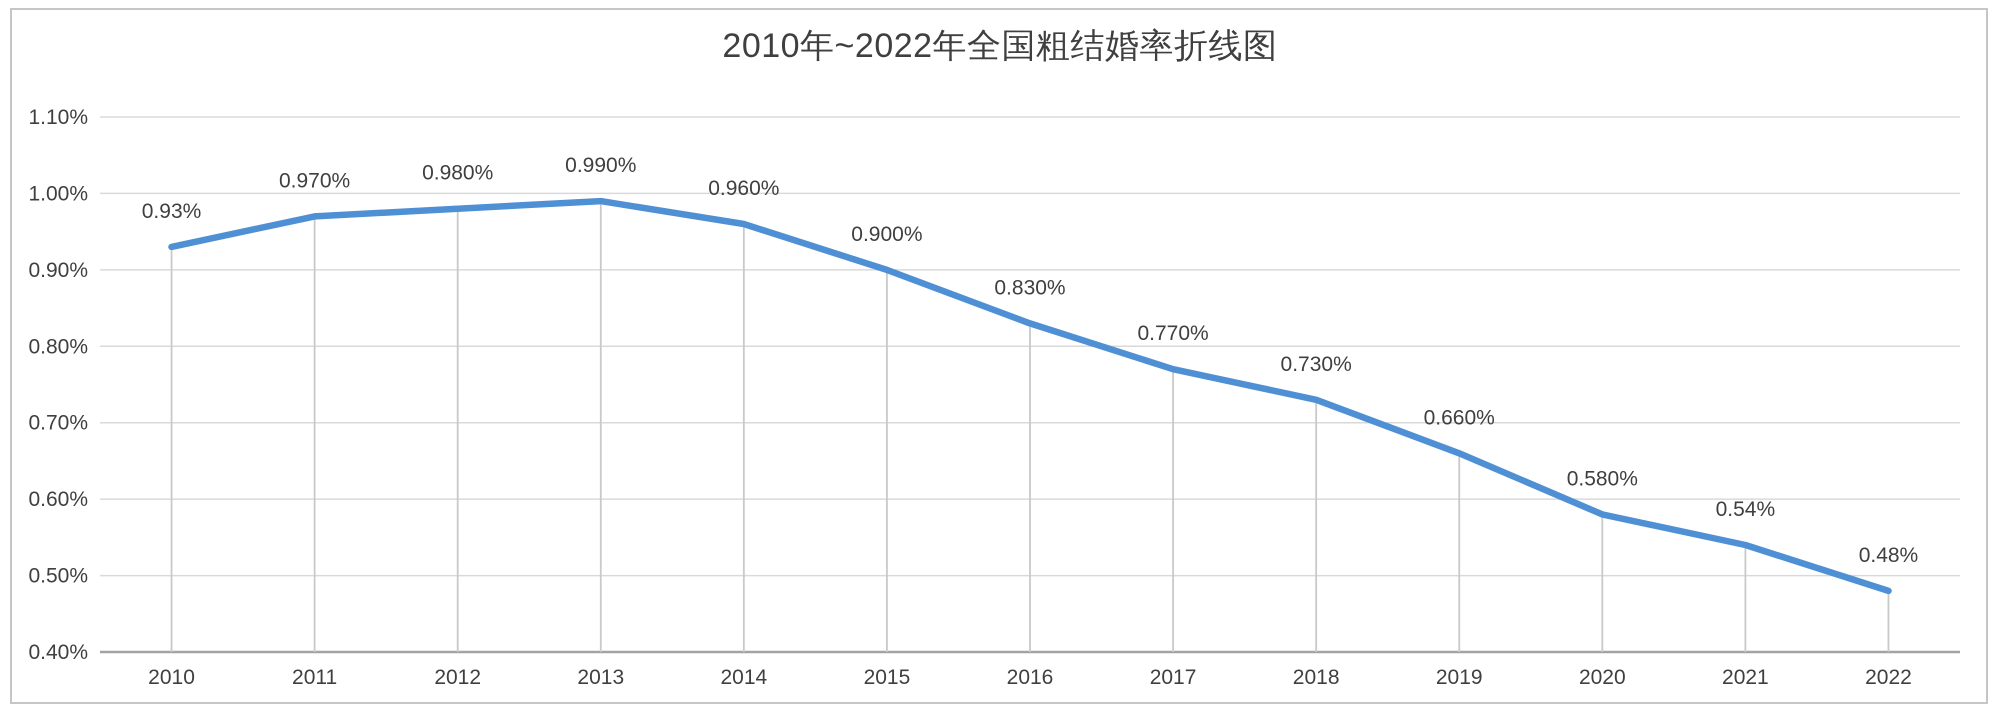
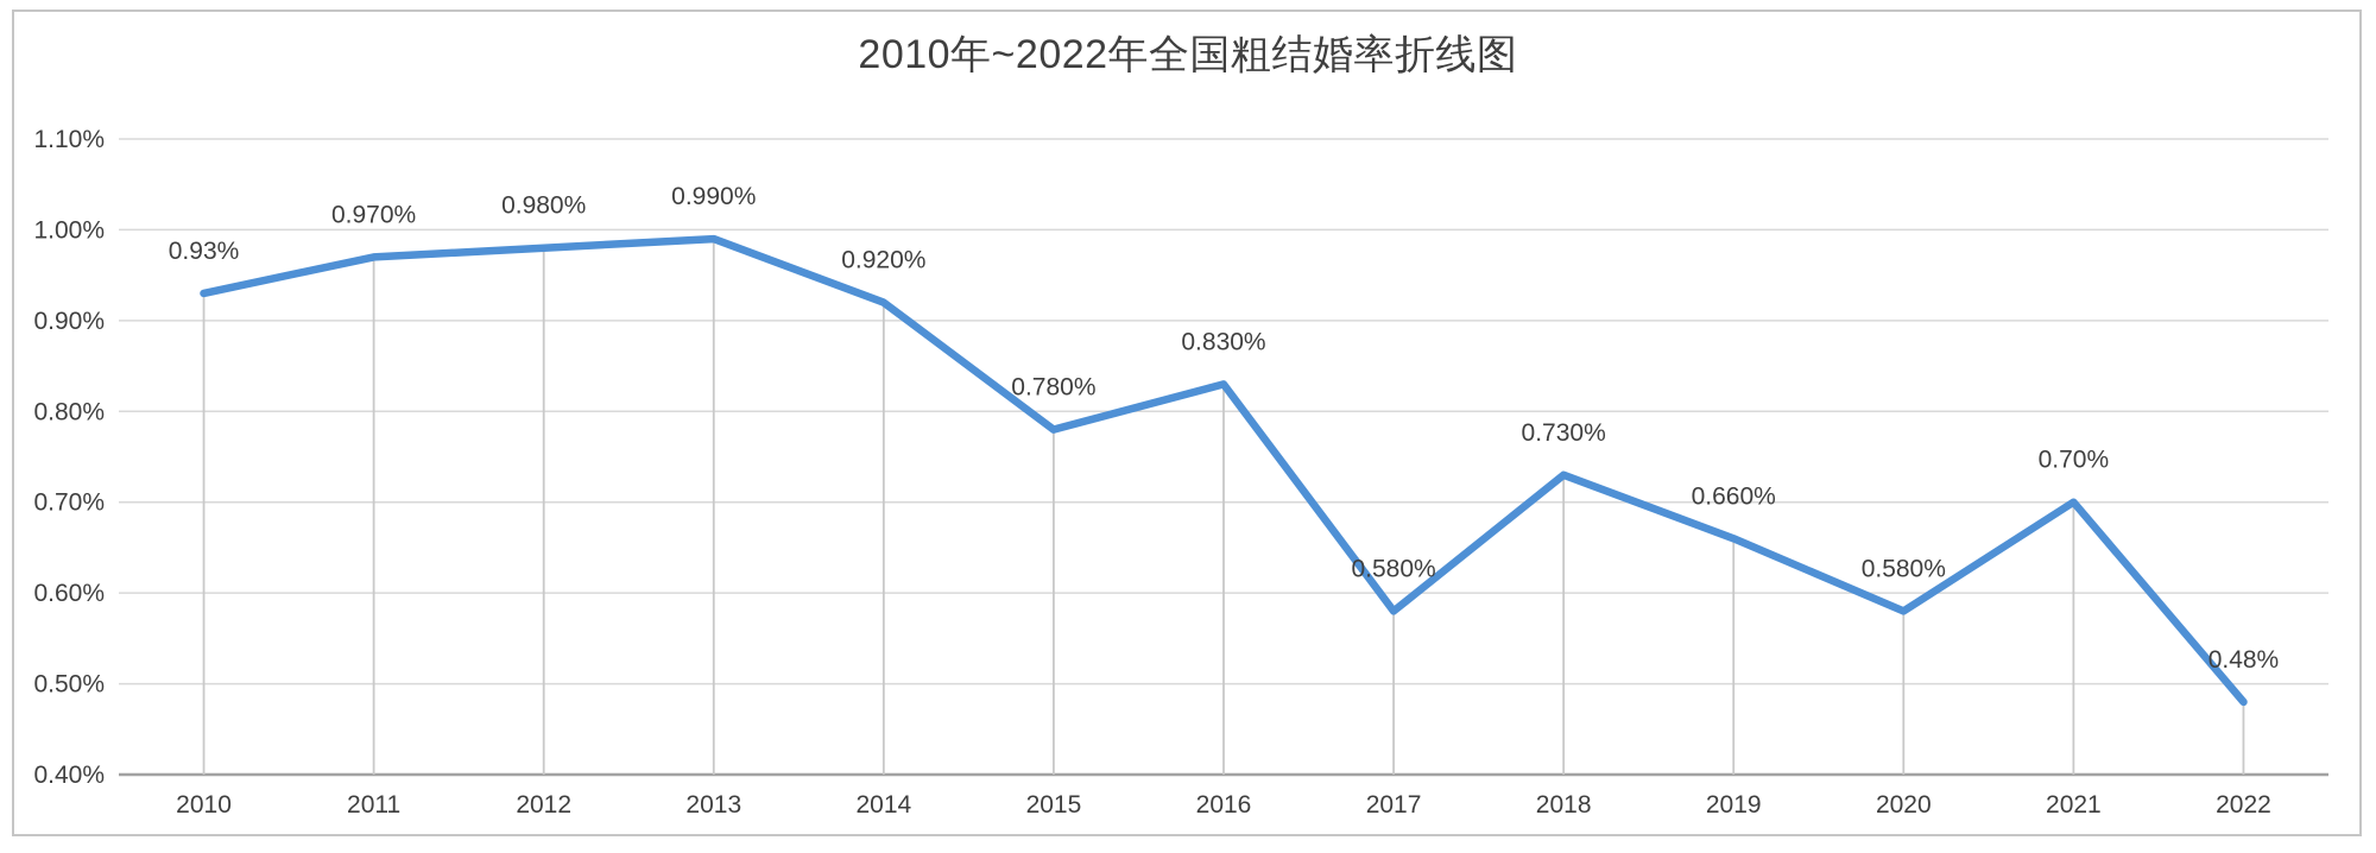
2014: 0.960% -> 0.920%
2015: 0.900% -> 0.780%
2017: 0.770% -> 0.580%
2021: 0.54% -> 0.70%
